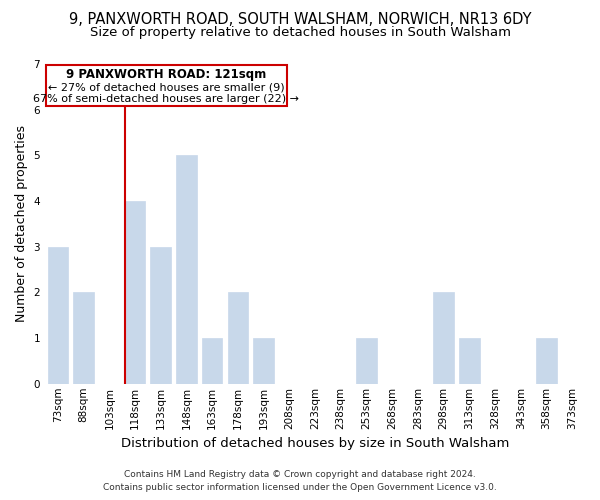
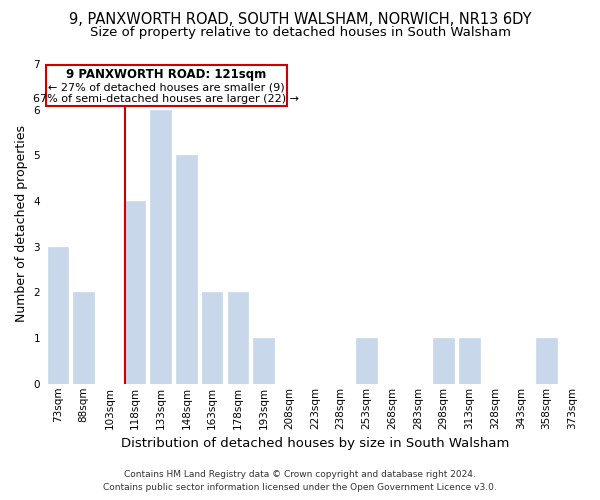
133sqm: 3 -> 6
163sqm: 1 -> 2
298sqm: 2 -> 1
